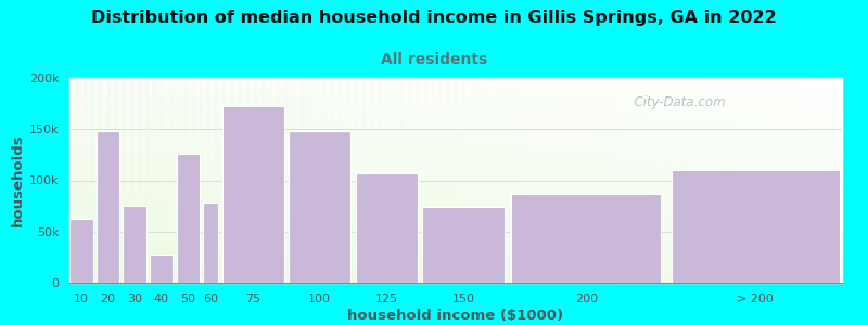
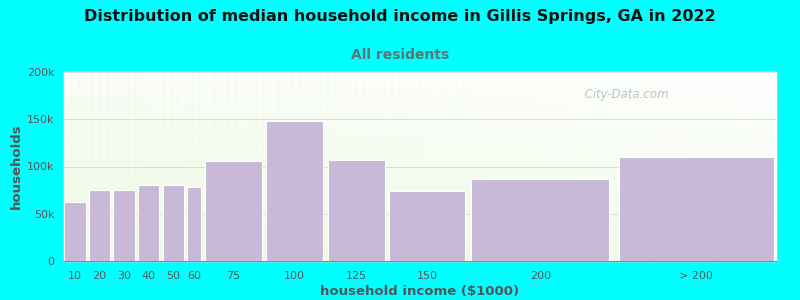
20: 148k -> 75k
40: 28k -> 80k
50: 126k -> 80k
75: 172k -> 106k
